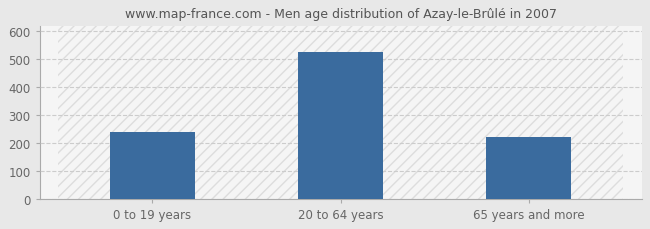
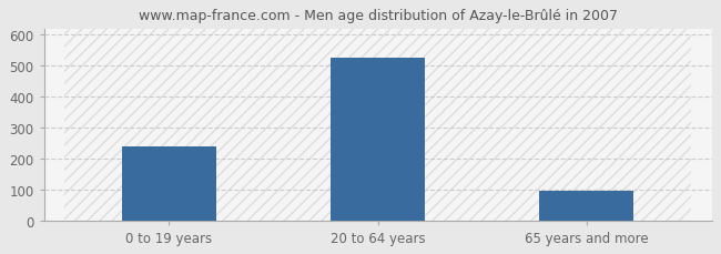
65 years and more: 220 -> 95
